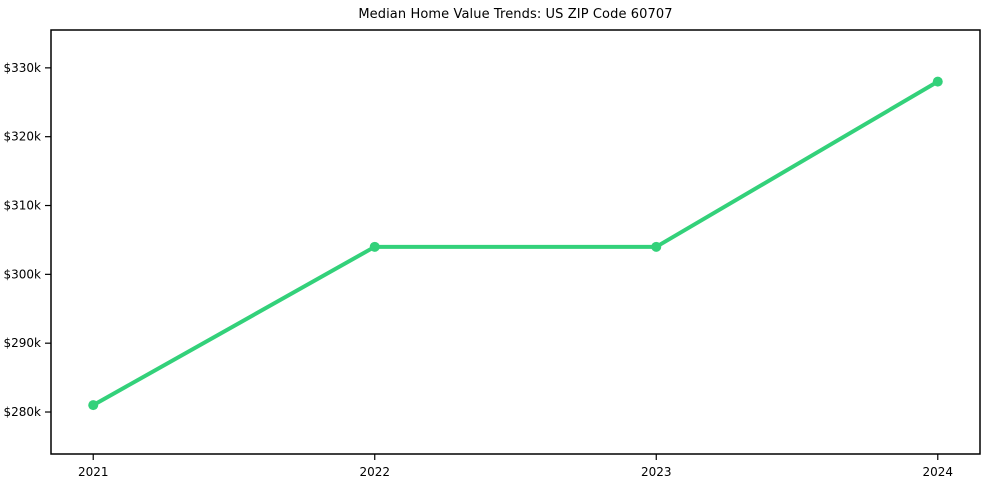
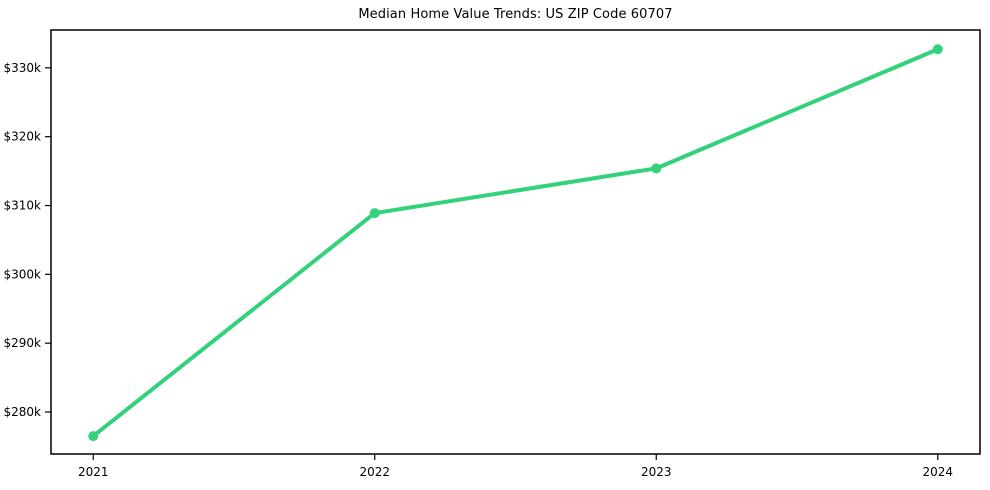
2021: $281k -> $276k
2022: $304k -> $309k
2023: $304k -> $315k
2024: $328k -> $333k
